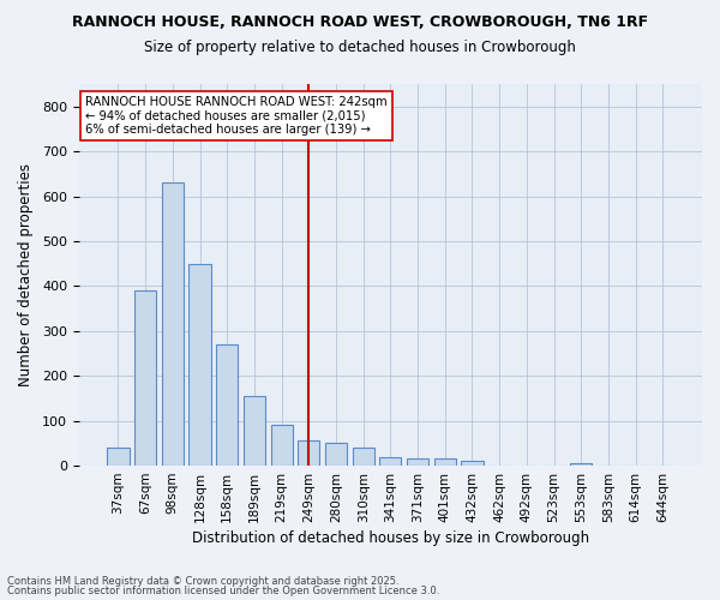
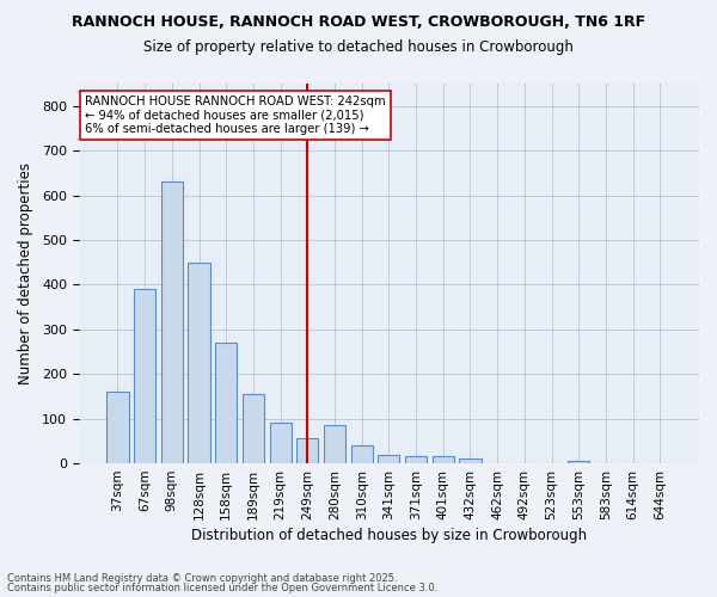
37sqm: 40 -> 160
280sqm: 50 -> 85
